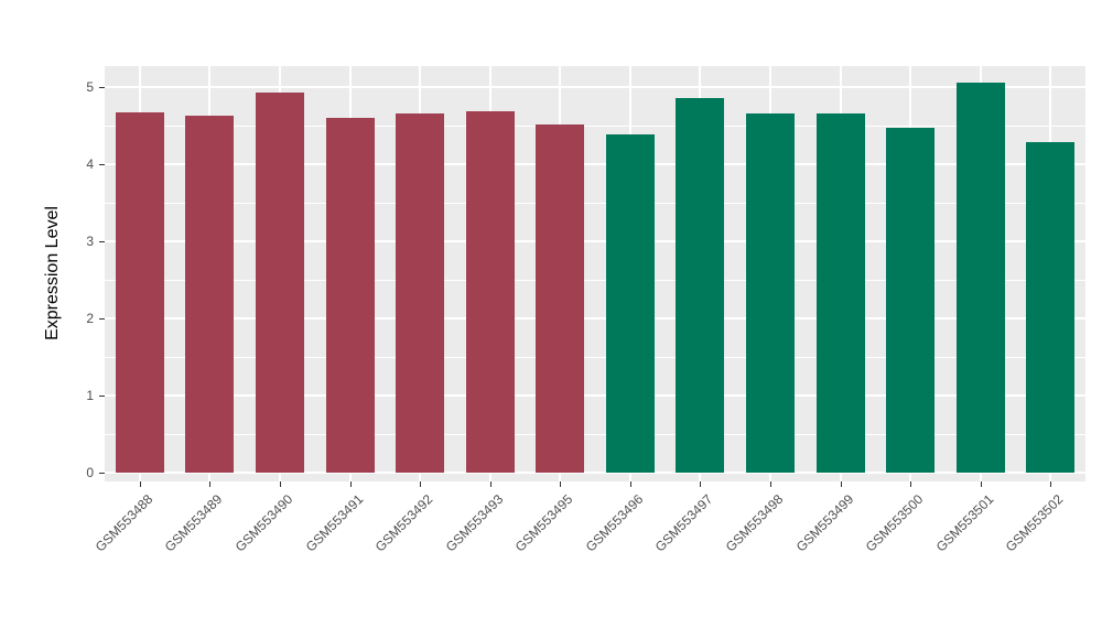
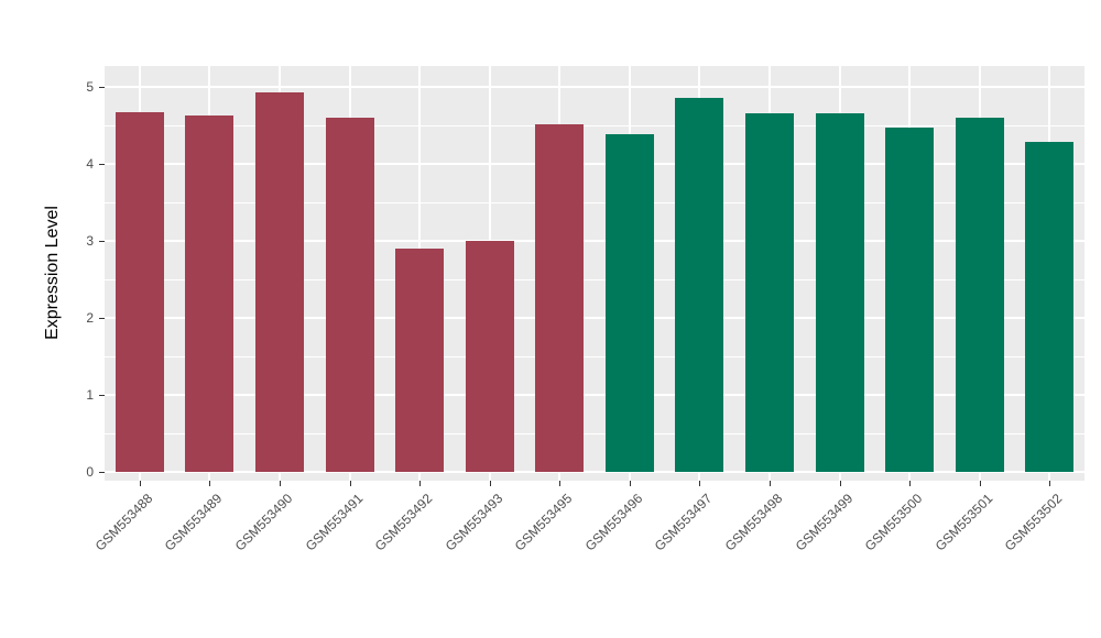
GSM553492: 4.7 -> 2.9
GSM553493: 4.7 -> 3.0
GSM553501: 5.0 -> 4.6
